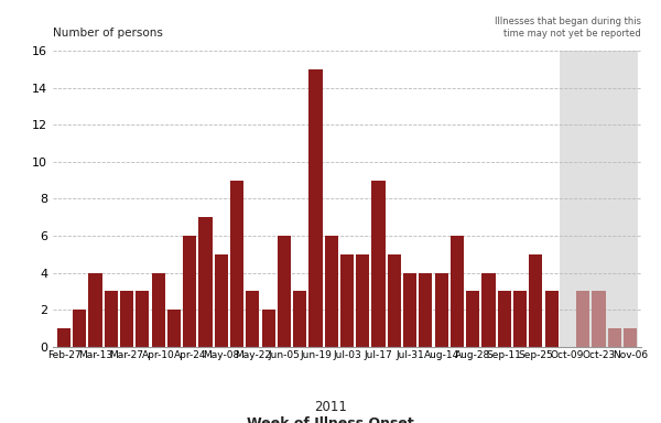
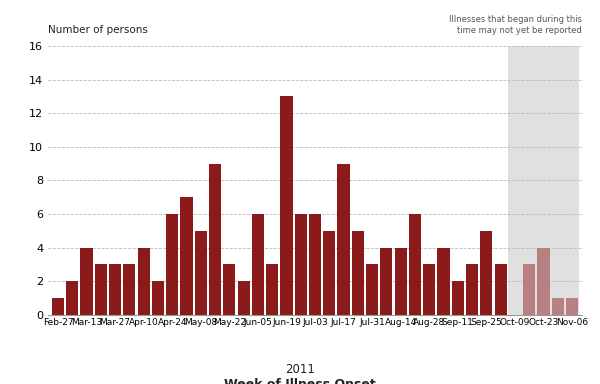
Jun-19: 15 -> 13
Jul-03: 5 -> 6
Jul-31: 4 -> 3
Sep-11: 3 -> 2
Oct-23: 3 -> 4
